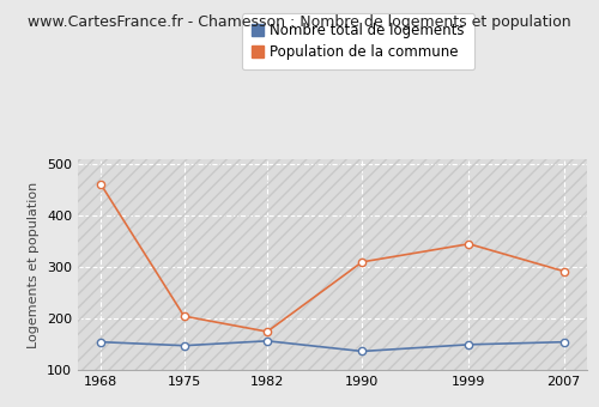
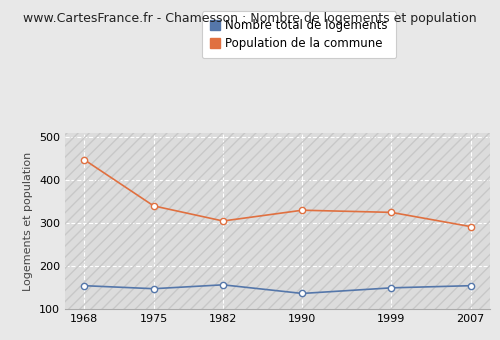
Population de la commune/1968: 460 -> 447
Population de la commune/1975: 205 -> 340
Population de la commune/1982: 175 -> 305
Population de la commune/1990: 310 -> 330
Population de la commune/1999: 345 -> 325
